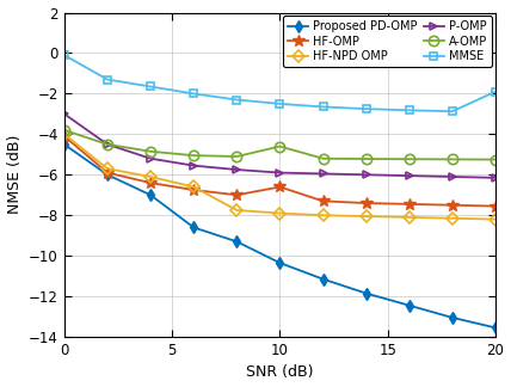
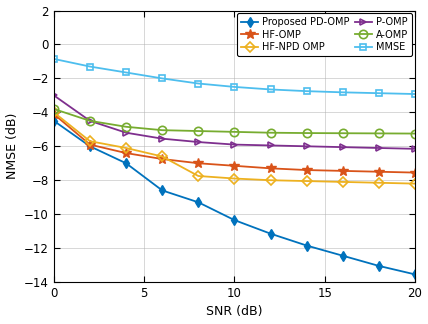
MMSE/0: -0.1 -> -0.8
HF-OMP/10: -6.6 -> -7.2
A-OMP/10: -4.6 -> -5.2
MMSE/20: -1.9 -> -2.9
